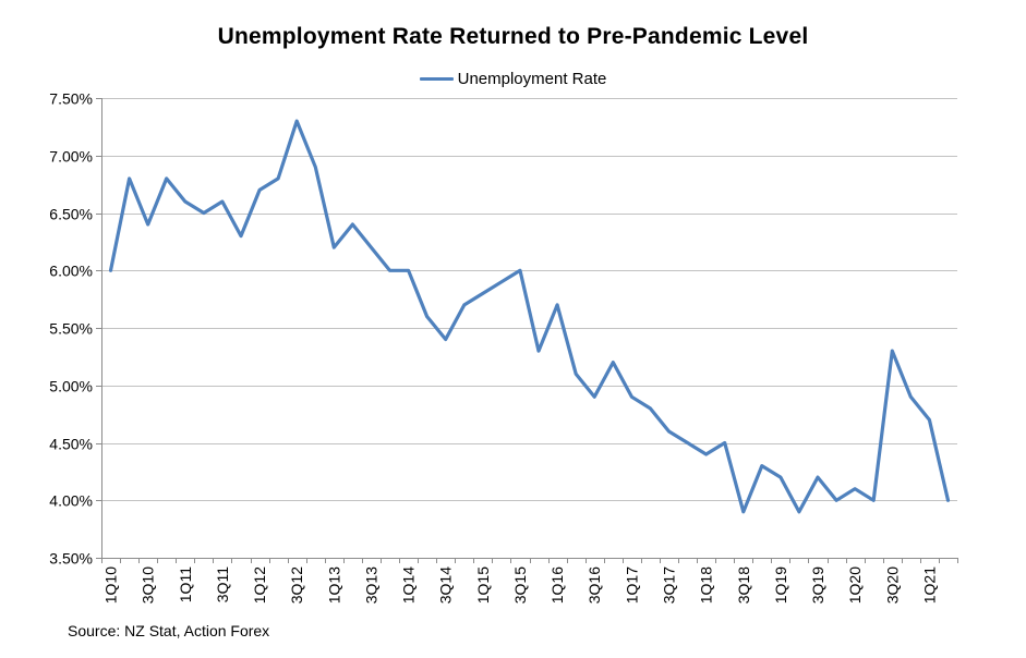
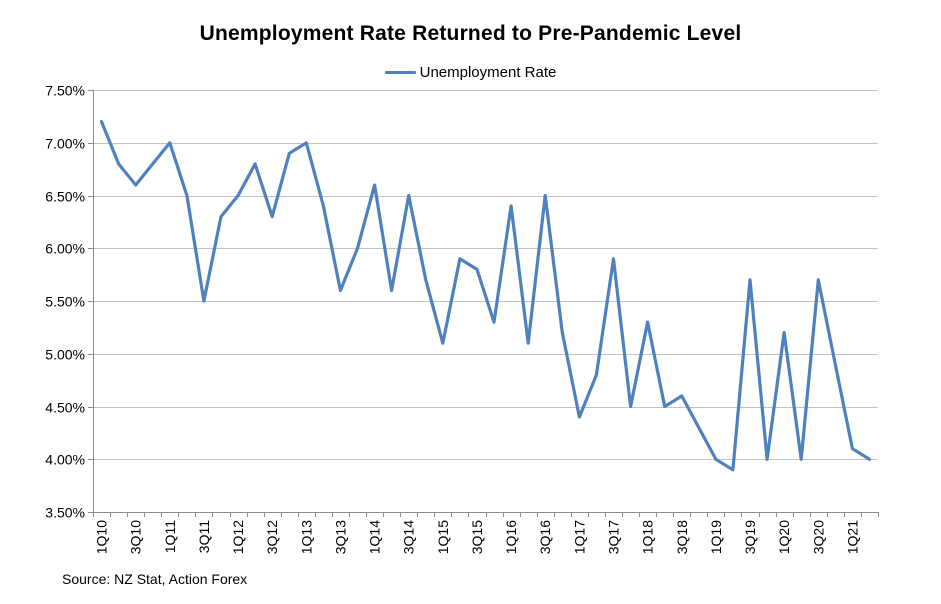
1Q10: 6.0% -> 7.2%
3Q10: 6.4% -> 6.6%
1Q11: 6.6% -> 7.0%
3Q11: 6.6% -> 5.5%
1Q12: 6.7% -> 6.5%
3Q12: 7.3% -> 6.3%
1Q13: 6.2% -> 7.0%
3Q13: 6.2% -> 5.6%
1Q14: 6.0% -> 6.6%
3Q14: 5.4% -> 6.5%
1Q15: 5.8% -> 5.1%
3Q15: 6.0% -> 5.8%
1Q16: 5.7% -> 6.4%
3Q16: 4.9% -> 6.5%
1Q17: 4.9% -> 4.4%
3Q17: 4.6% -> 5.9%
1Q18: 4.4% -> 5.3%
3Q18: 3.9% -> 4.6%
1Q19: 4.2% -> 4.0%
3Q19: 4.2% -> 5.7%
1Q20: 4.1% -> 5.2%
3Q20: 5.3% -> 5.7%
1Q21: 4.7% -> 4.1%
